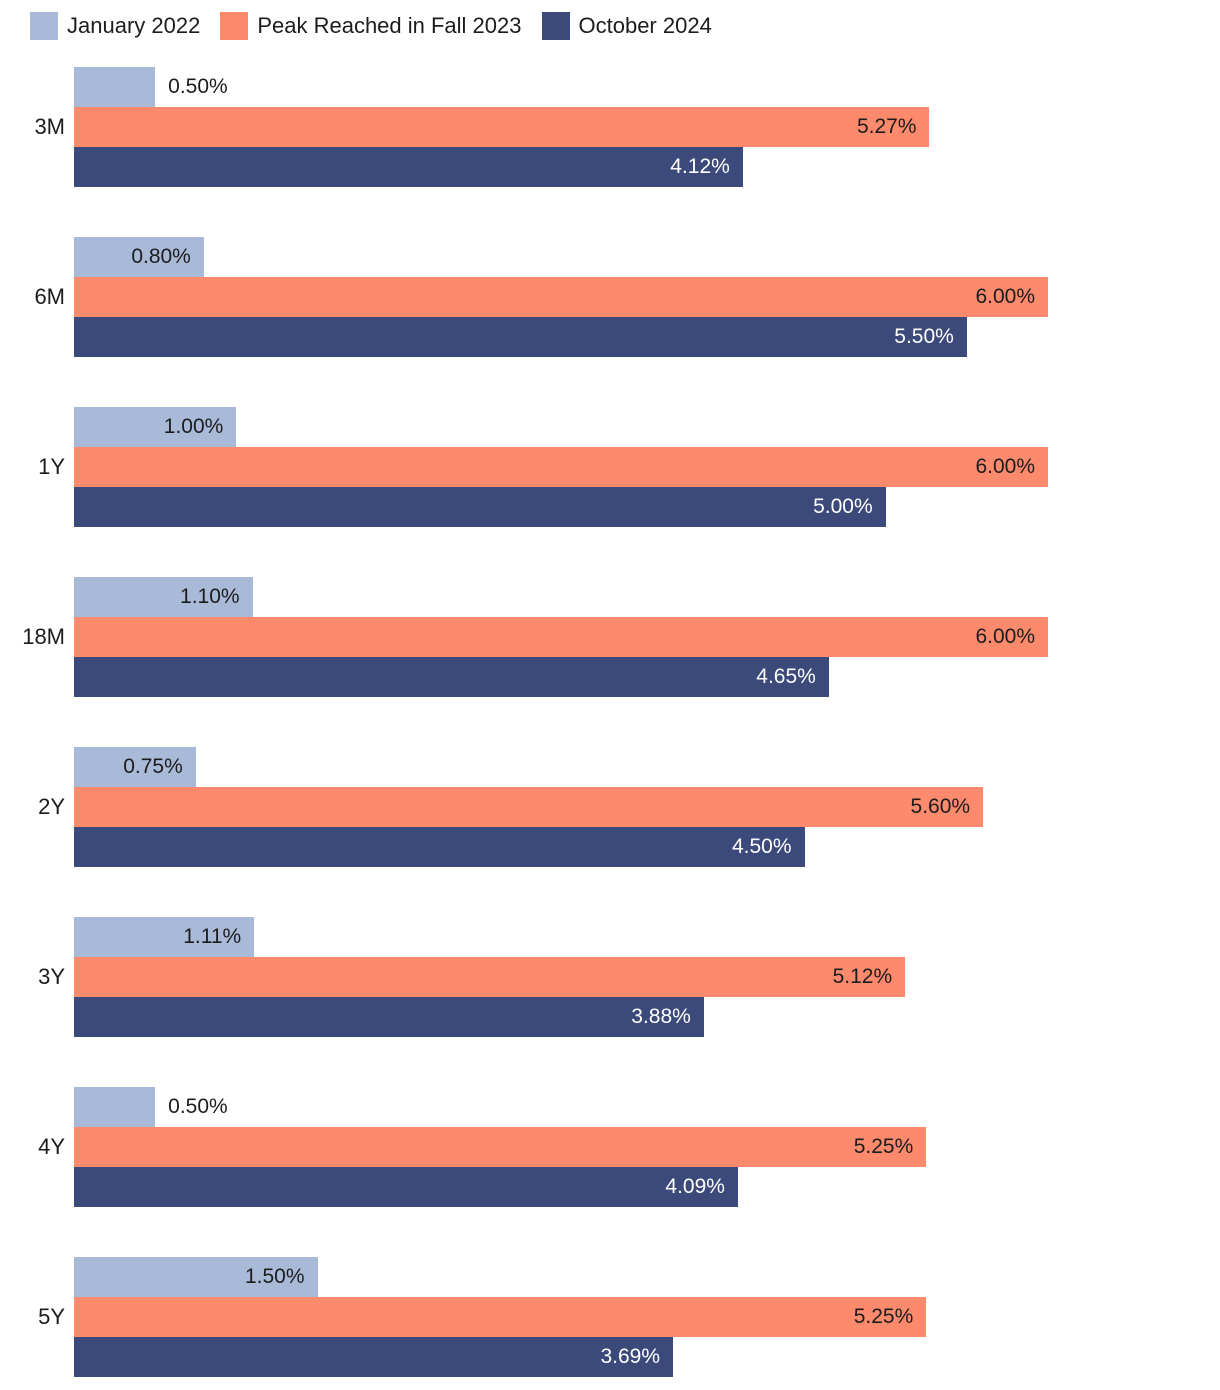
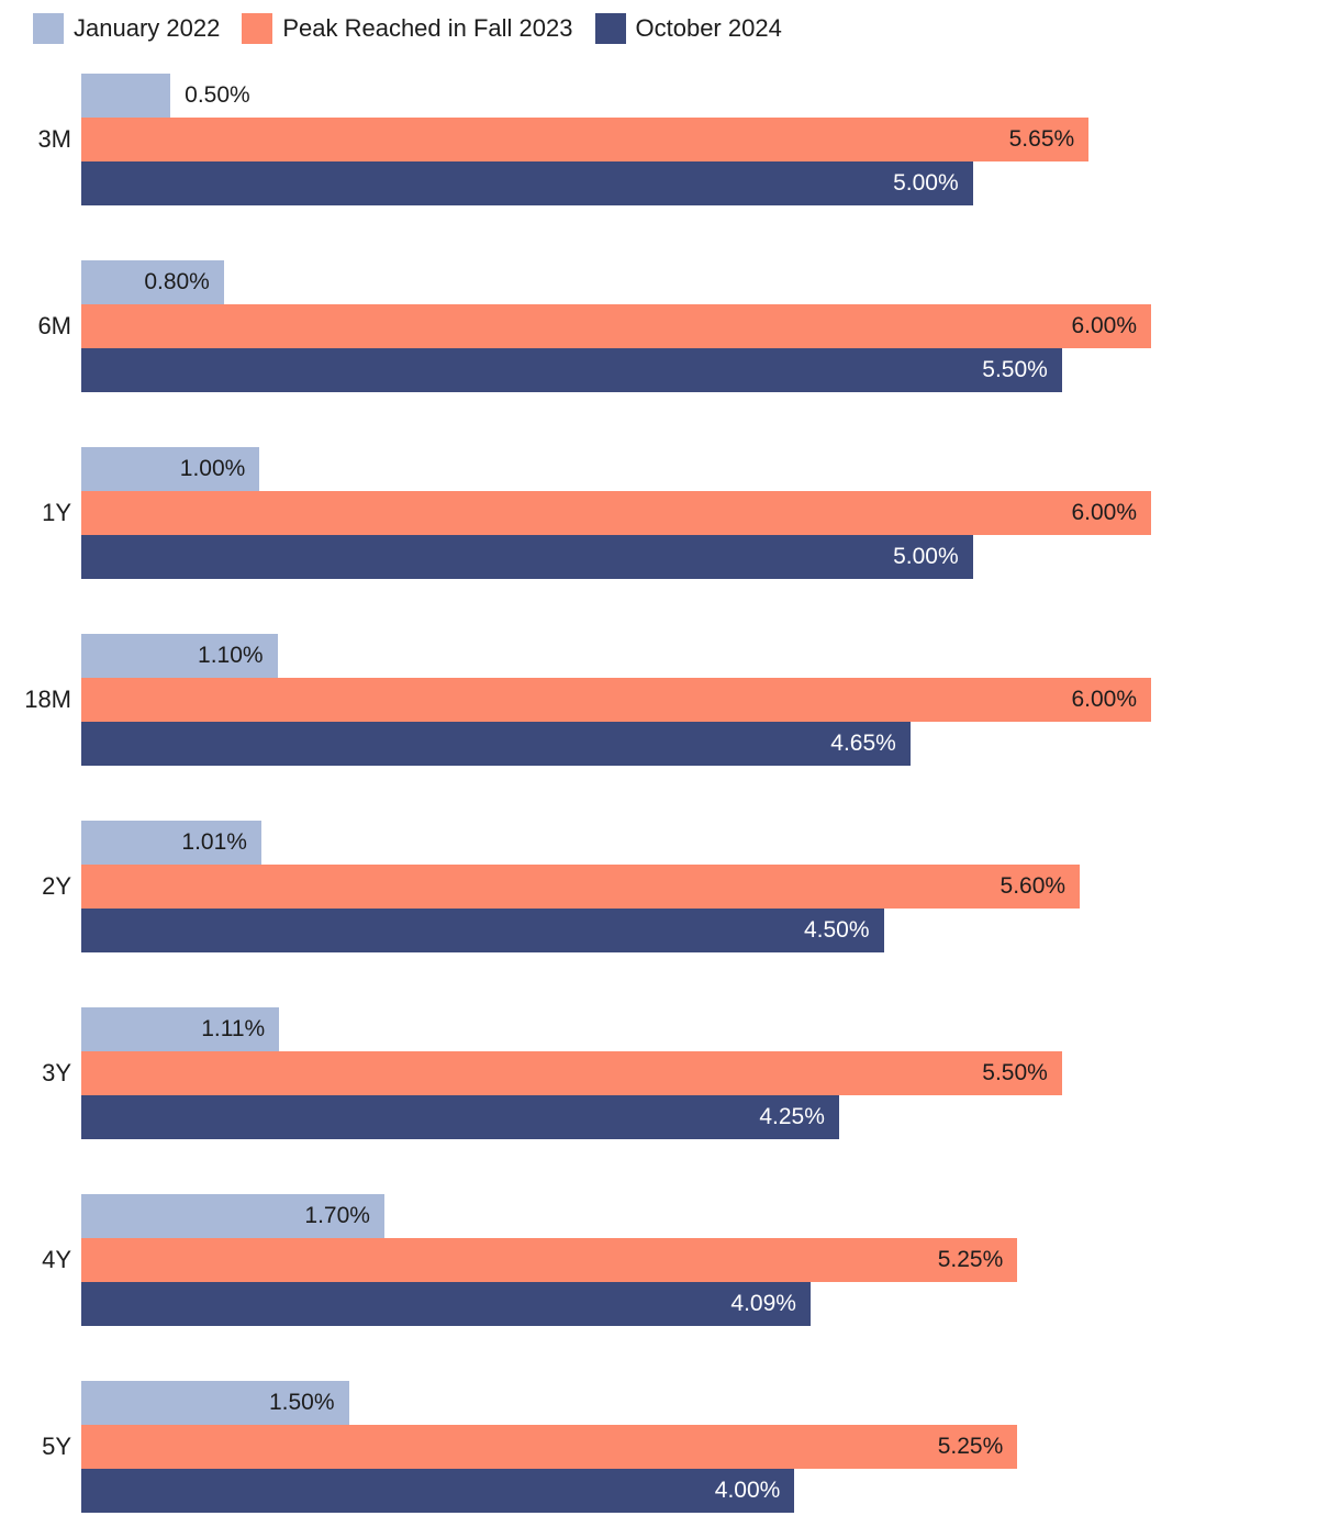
Peak Reached in Fall 2023/3M: 5.27% -> 5.65%
October 2024/3M: 4.12% -> 5.00%
January 2022/2Y: 0.75% -> 1.01%
Peak Reached in Fall 2023/3Y: 5.12% -> 5.50%
October 2024/3Y: 3.88% -> 4.25%
January 2022/4Y: 0.50% -> 1.70%
October 2024/5Y: 3.69% -> 4.00%
